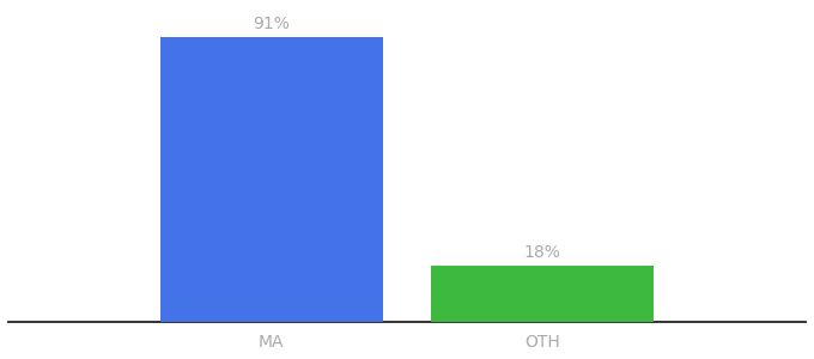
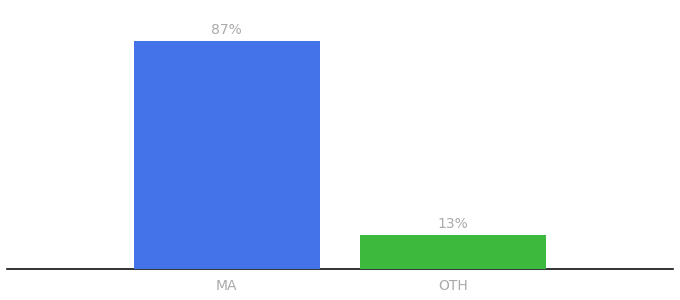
MA: 91% -> 87%
OTH: 18% -> 13%
